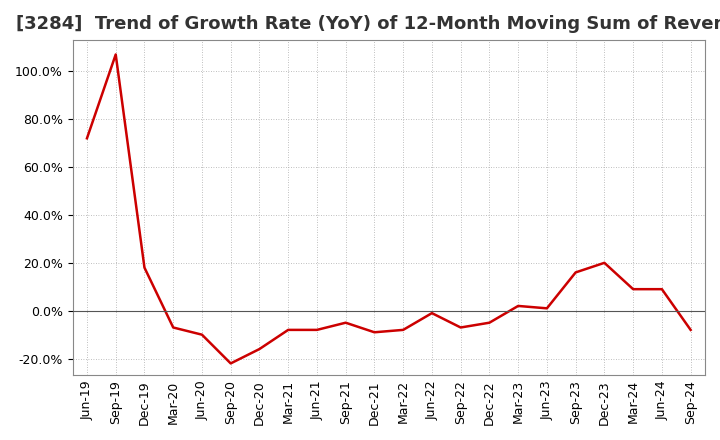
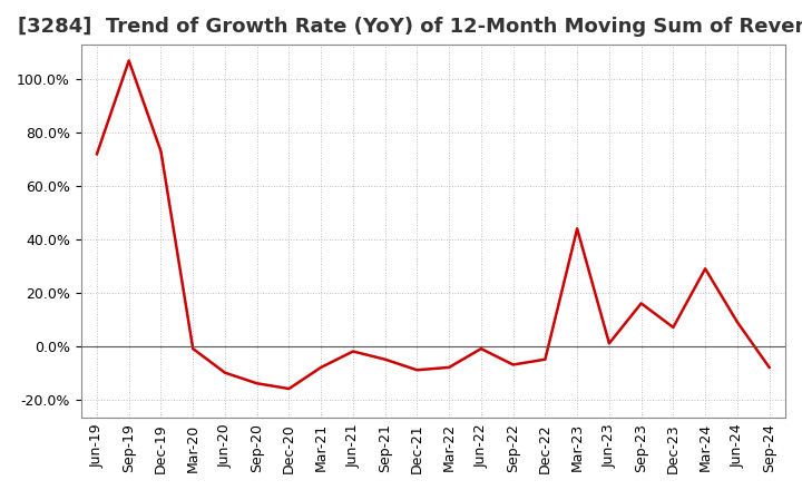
Dec-19: 18% -> 73%
Mar-20: -7% -> -1%
Sep-20: -22% -> -14%
Jun-21: -8% -> -2%
Mar-23: 2% -> 44%
Dec-23: 20% -> 7%
Mar-24: 9% -> 29%
